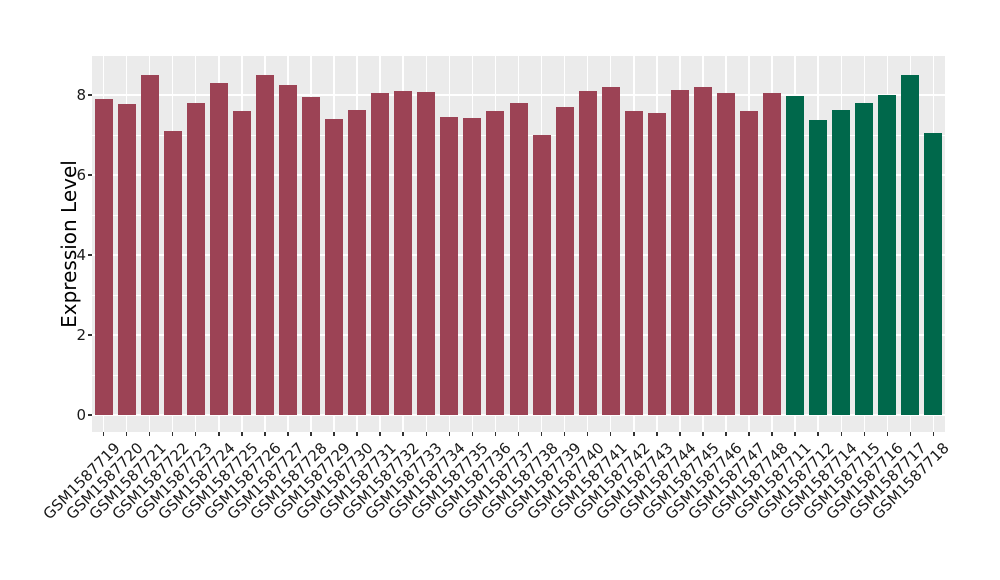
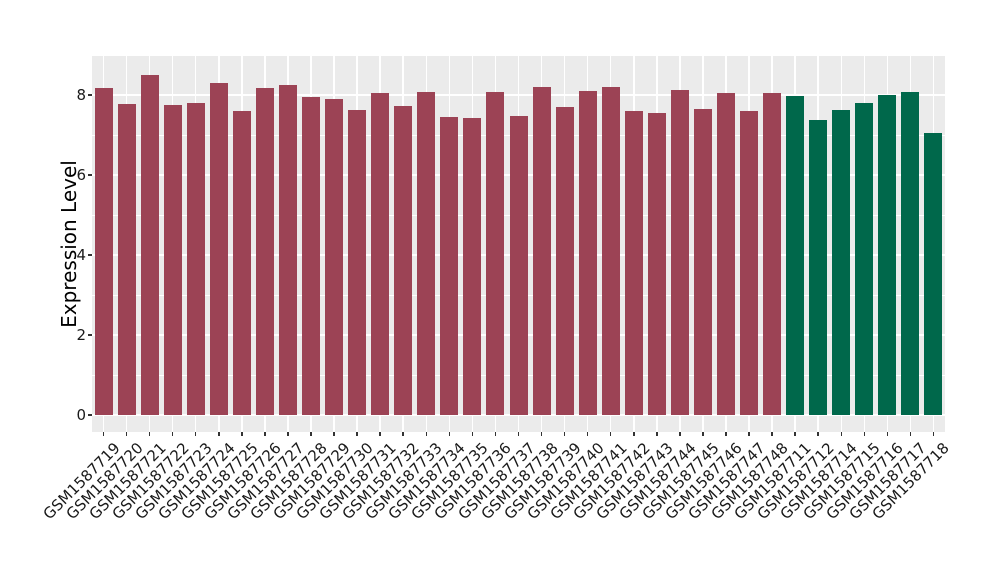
GSM1587719: 7.9 -> 8.2
GSM1587722: 7.1 -> 7.8
GSM1587726: 8.5 -> 8.2
GSM1587729: 7.4 -> 7.9
GSM1587732: 8.1 -> 7.7
GSM1587736: 7.6 -> 8.1
GSM1587737: 7.8 -> 7.5
GSM1587738: 7.0 -> 8.2
GSM1587745: 8.2 -> 7.6
GSM1587717: 8.5 -> 8.1
